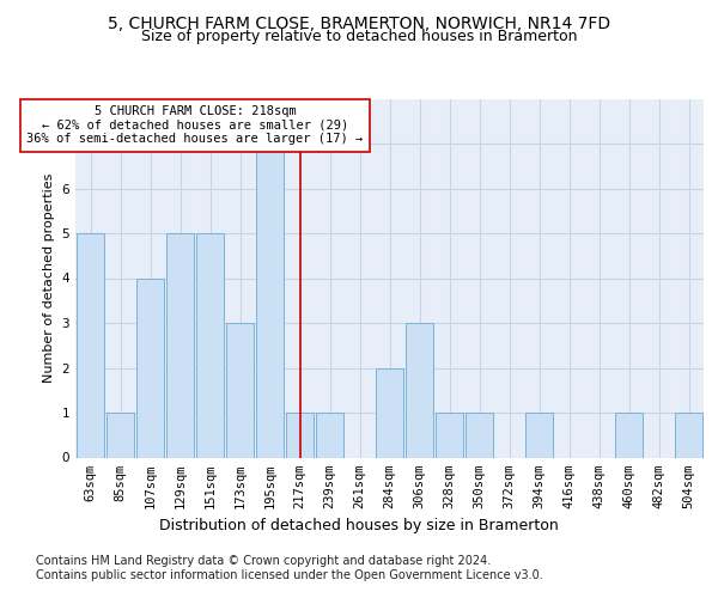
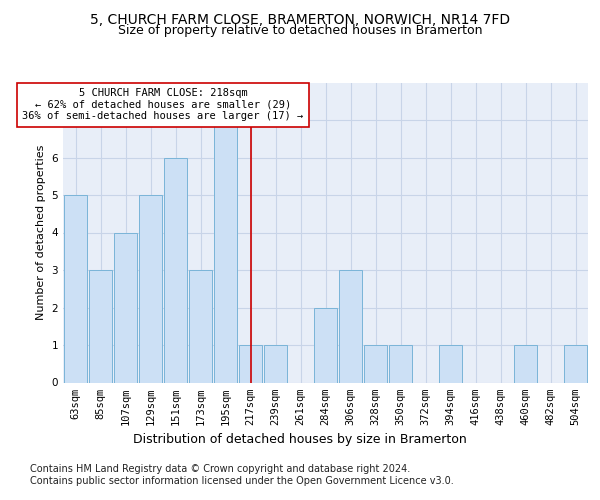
85sqm: 1 -> 3
151sqm: 5 -> 6
